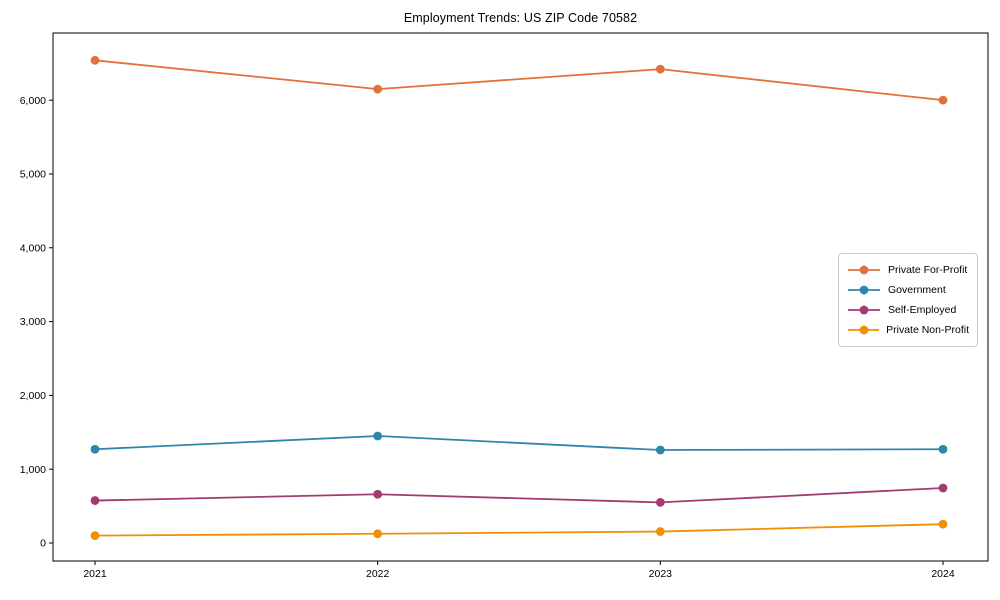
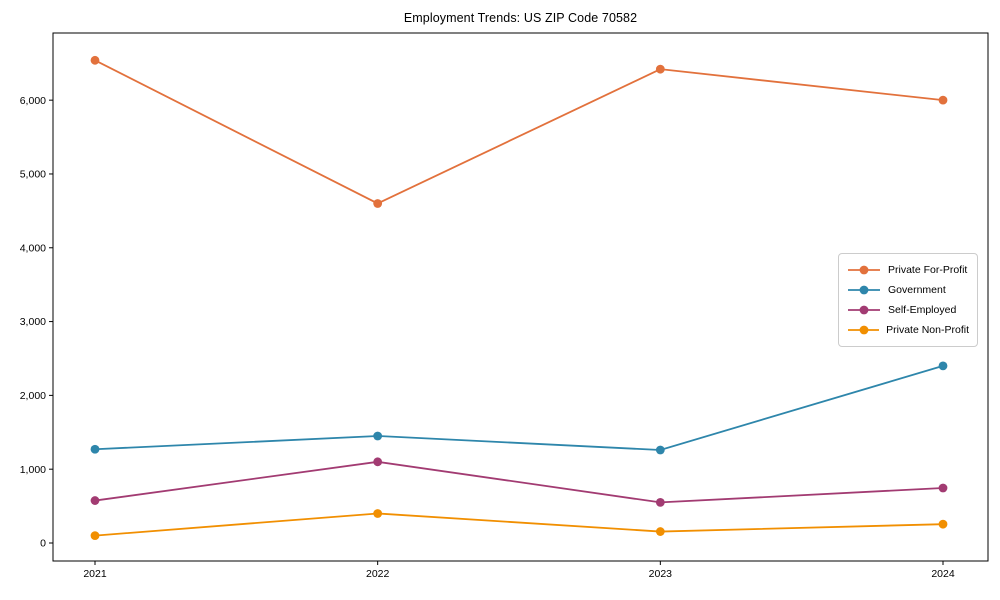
Private For-Profit/2022: 6200 -> 4600
Self-Employed/2022: 700 -> 1100
Private Non-Profit/2022: 100 -> 400
Government/2024: 1300 -> 2400
